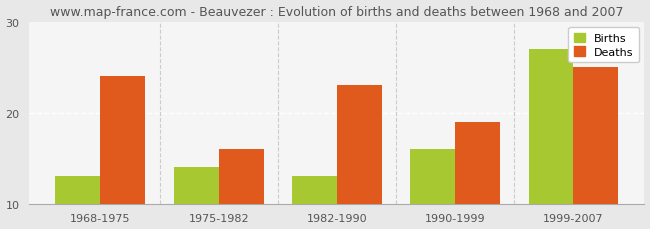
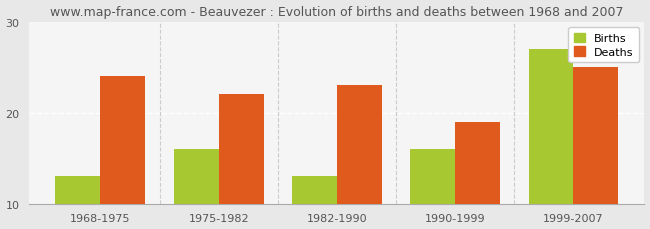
Births/1975-1982: 14 -> 16
Deaths/1975-1982: 16 -> 22
